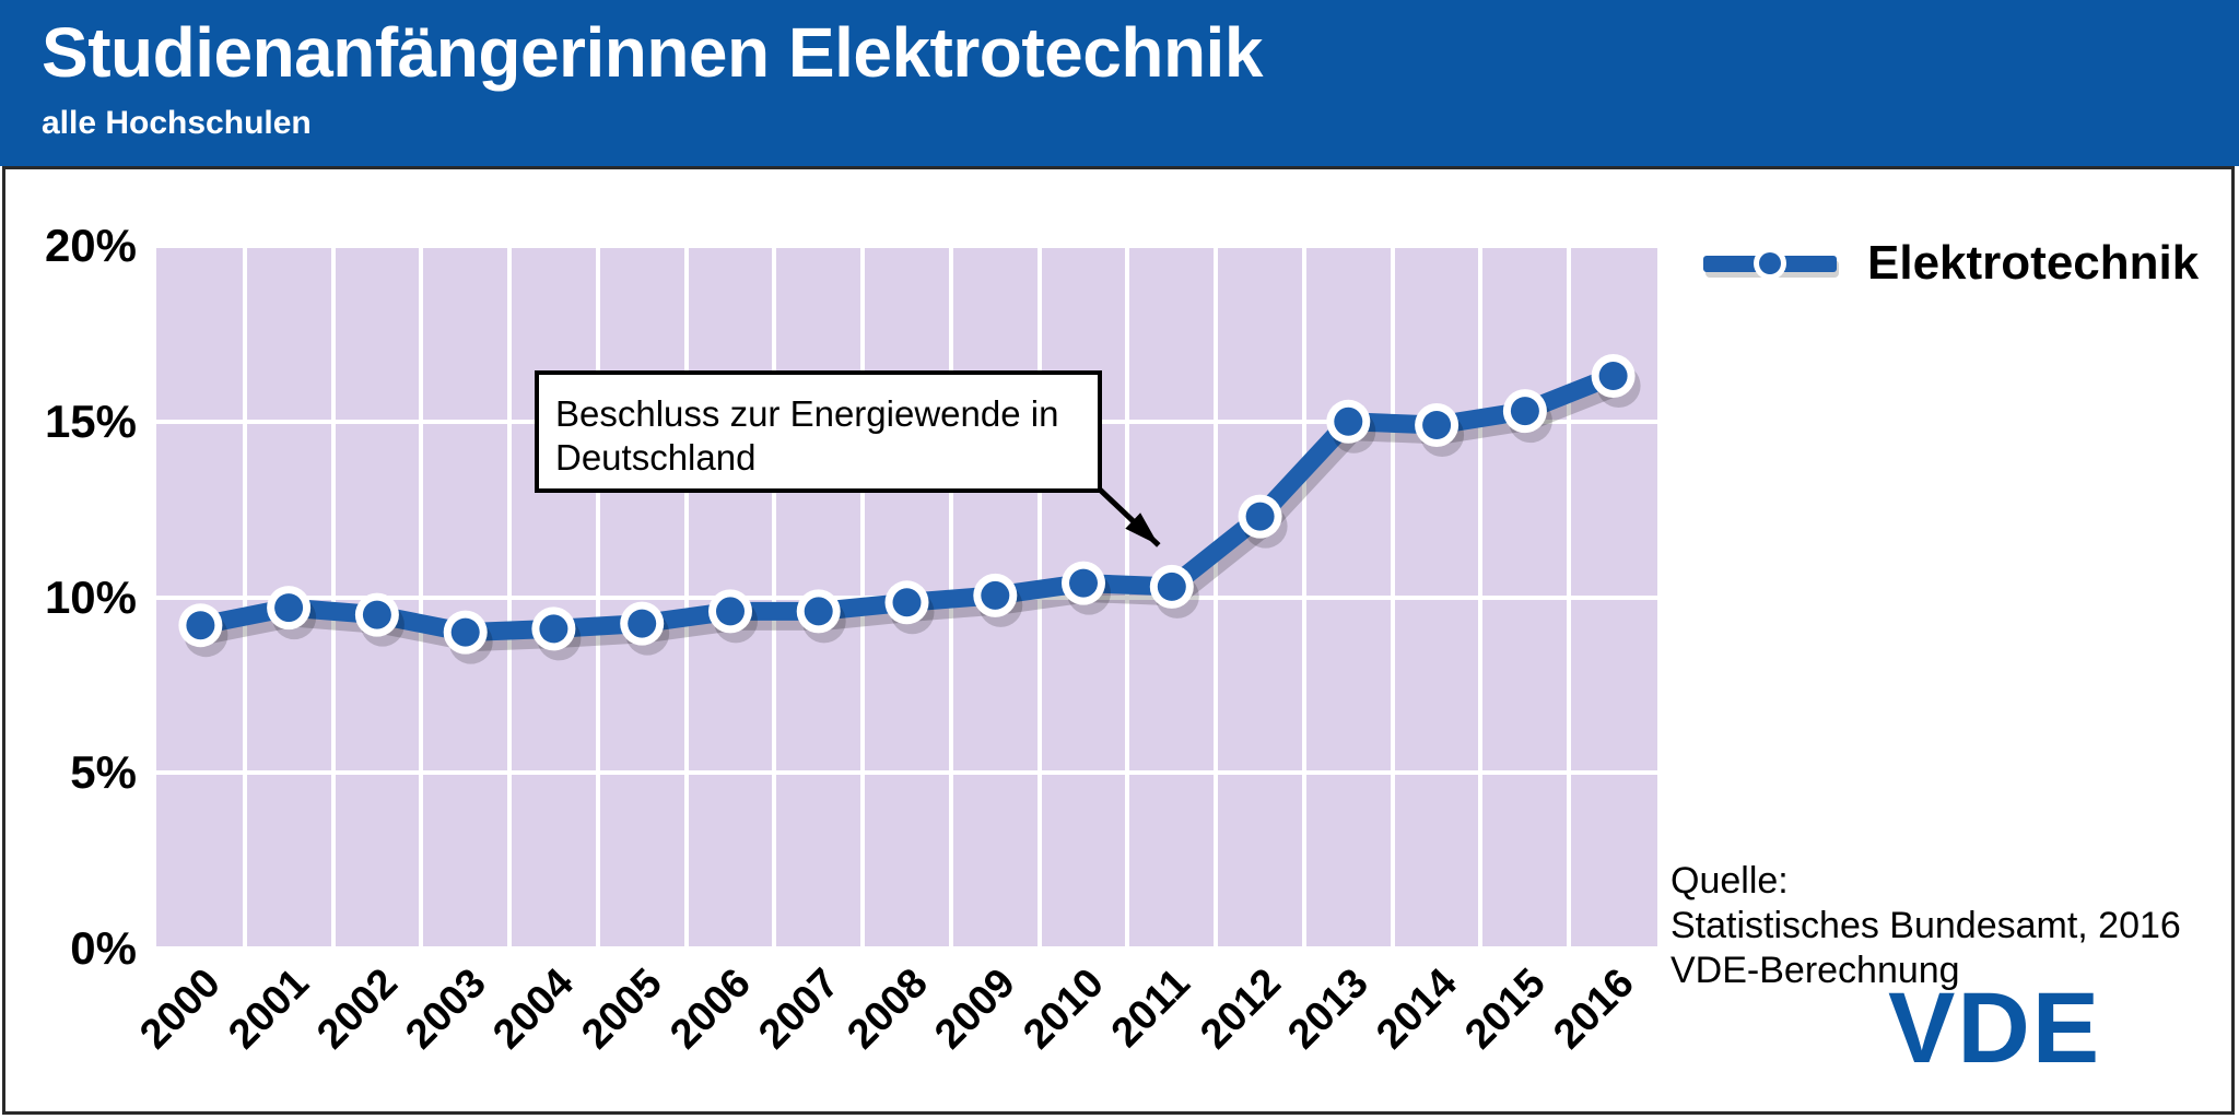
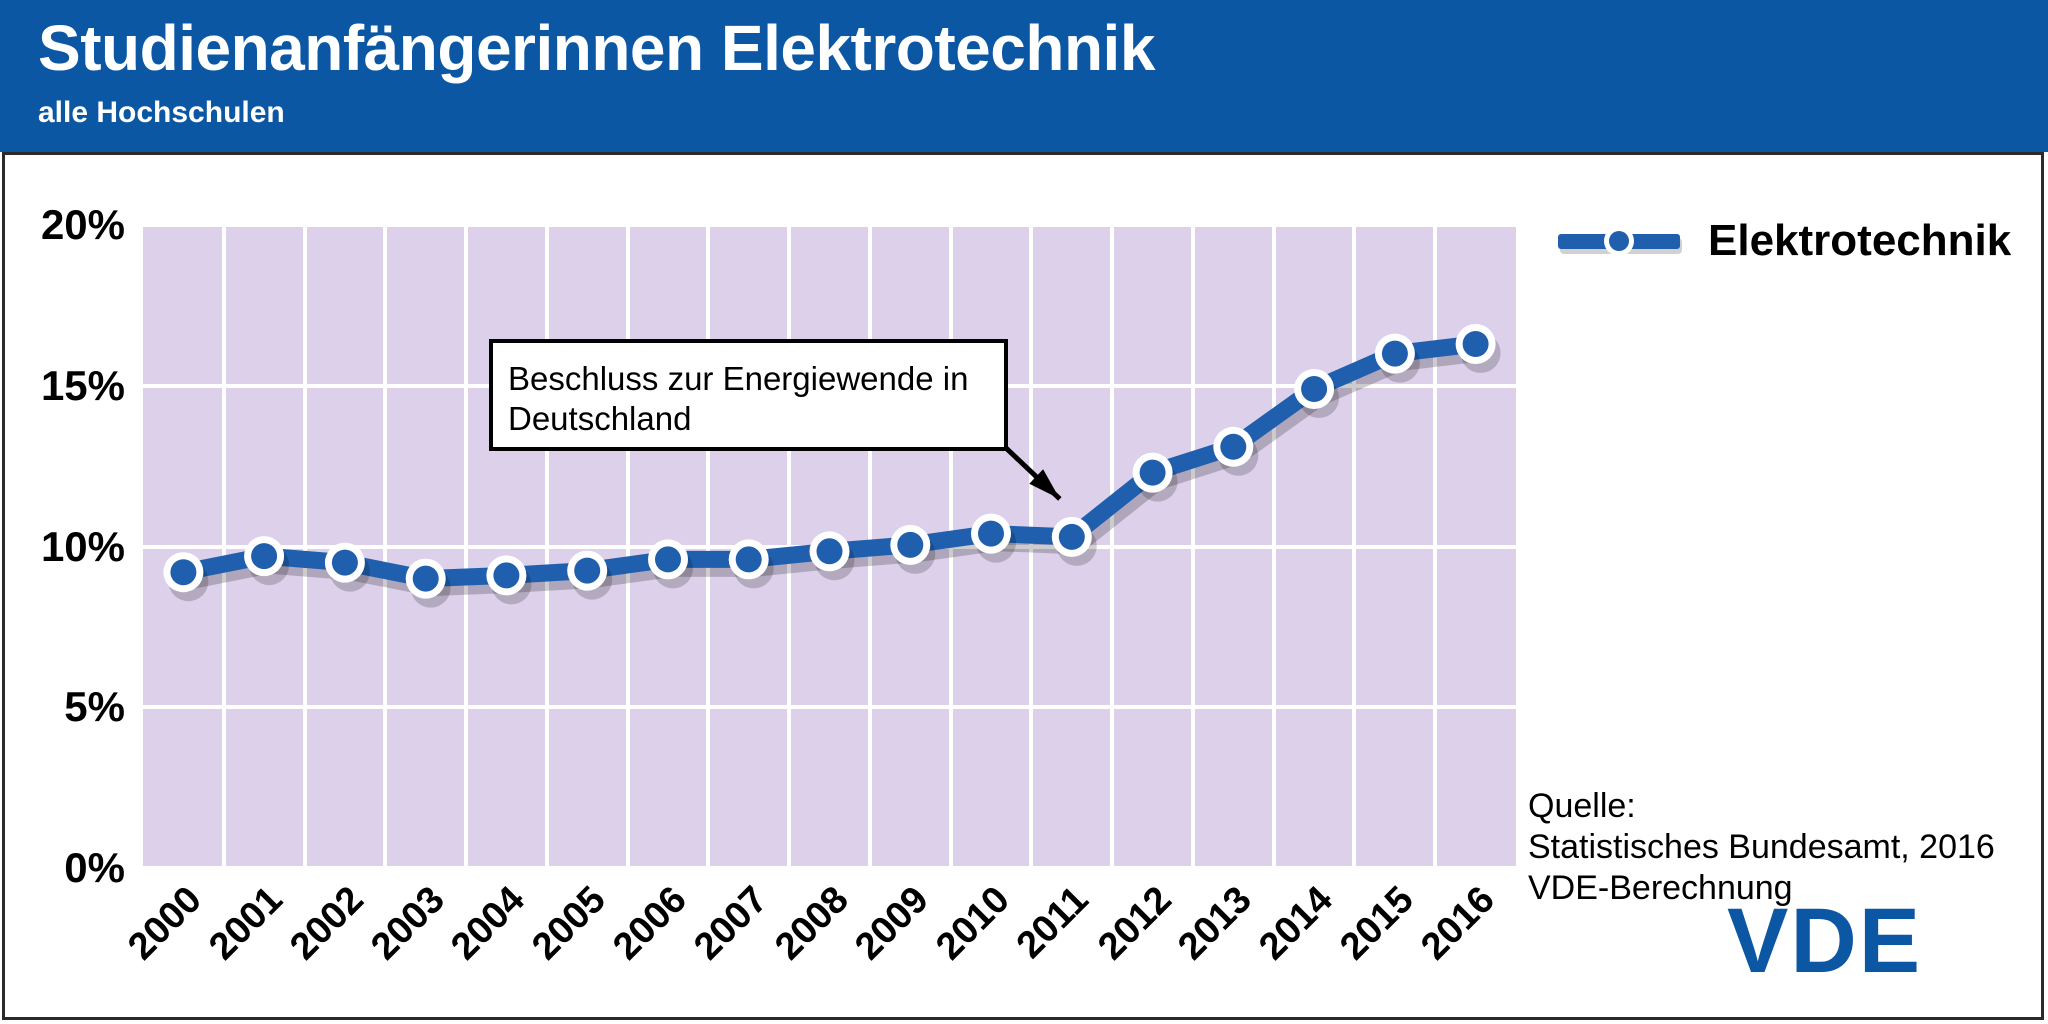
2013: 15.0% -> 13.1%
2015: 15.3% -> 16.0%
